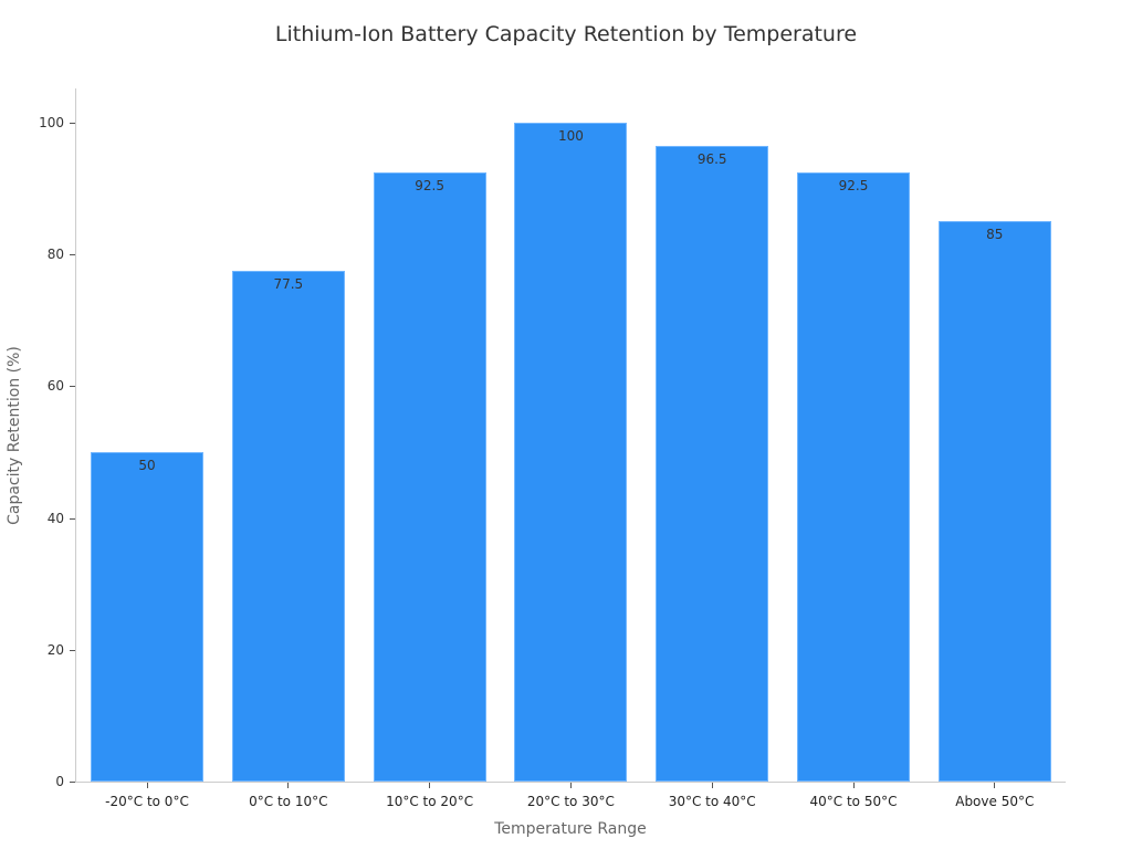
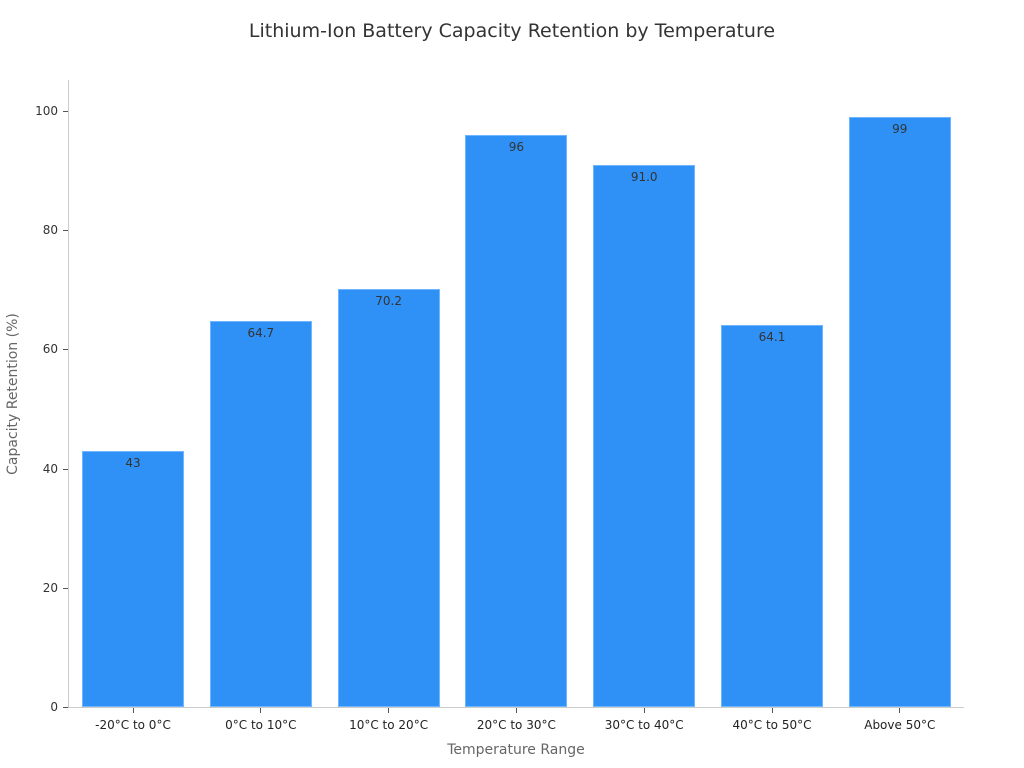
-20°C to 0°C: 50 -> 43
0°C to 10°C: 77.5 -> 64.7
10°C to 20°C: 92.5 -> 70.2
20°C to 30°C: 100 -> 96
30°C to 40°C: 96.5 -> 91.0
40°C to 50°C: 92.5 -> 64.1
Above 50°C: 85 -> 99
